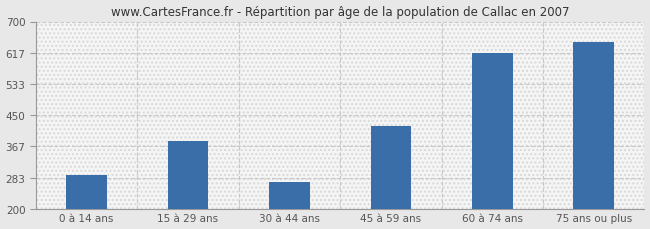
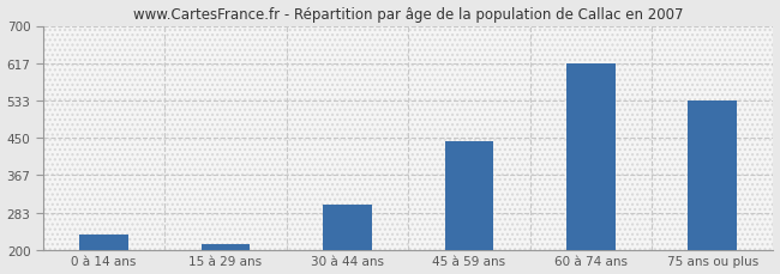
0 à 14 ans: 290 -> 233
15 à 29 ans: 380 -> 213
30 à 44 ans: 270 -> 300
45 à 59 ans: 420 -> 443
75 ans ou plus: 645 -> 533
